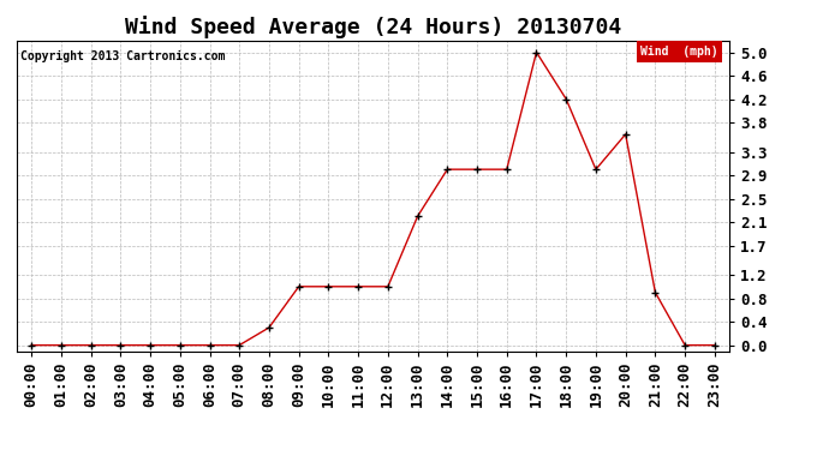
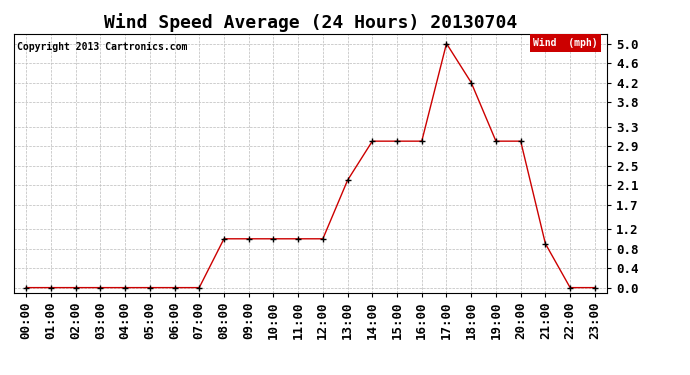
08:00: 0.3 -> 1.0
20:00: 3.6 -> 3.0
